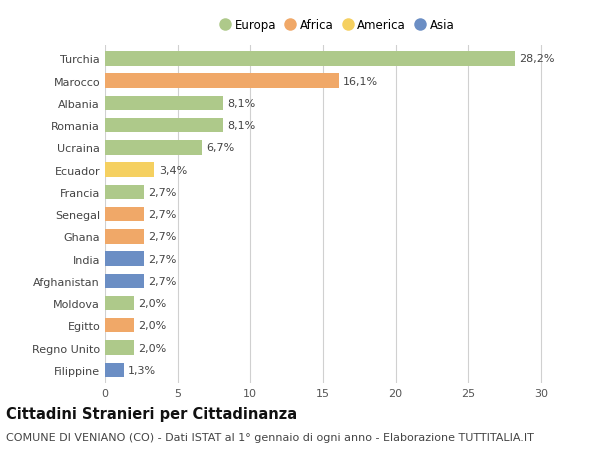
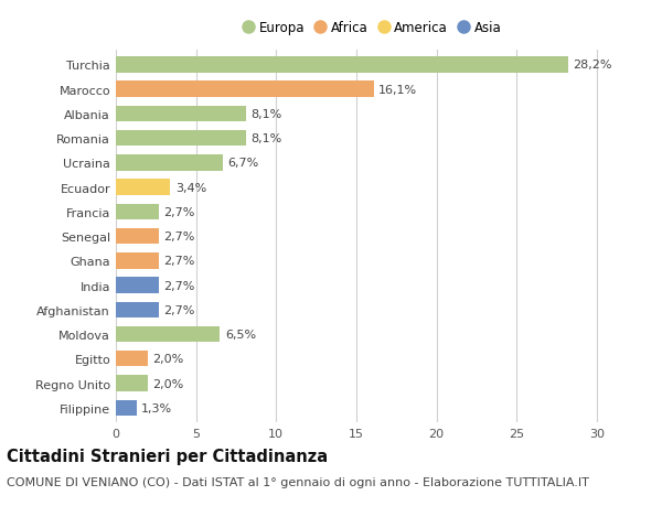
Moldova: 2,0% -> 6,5%
